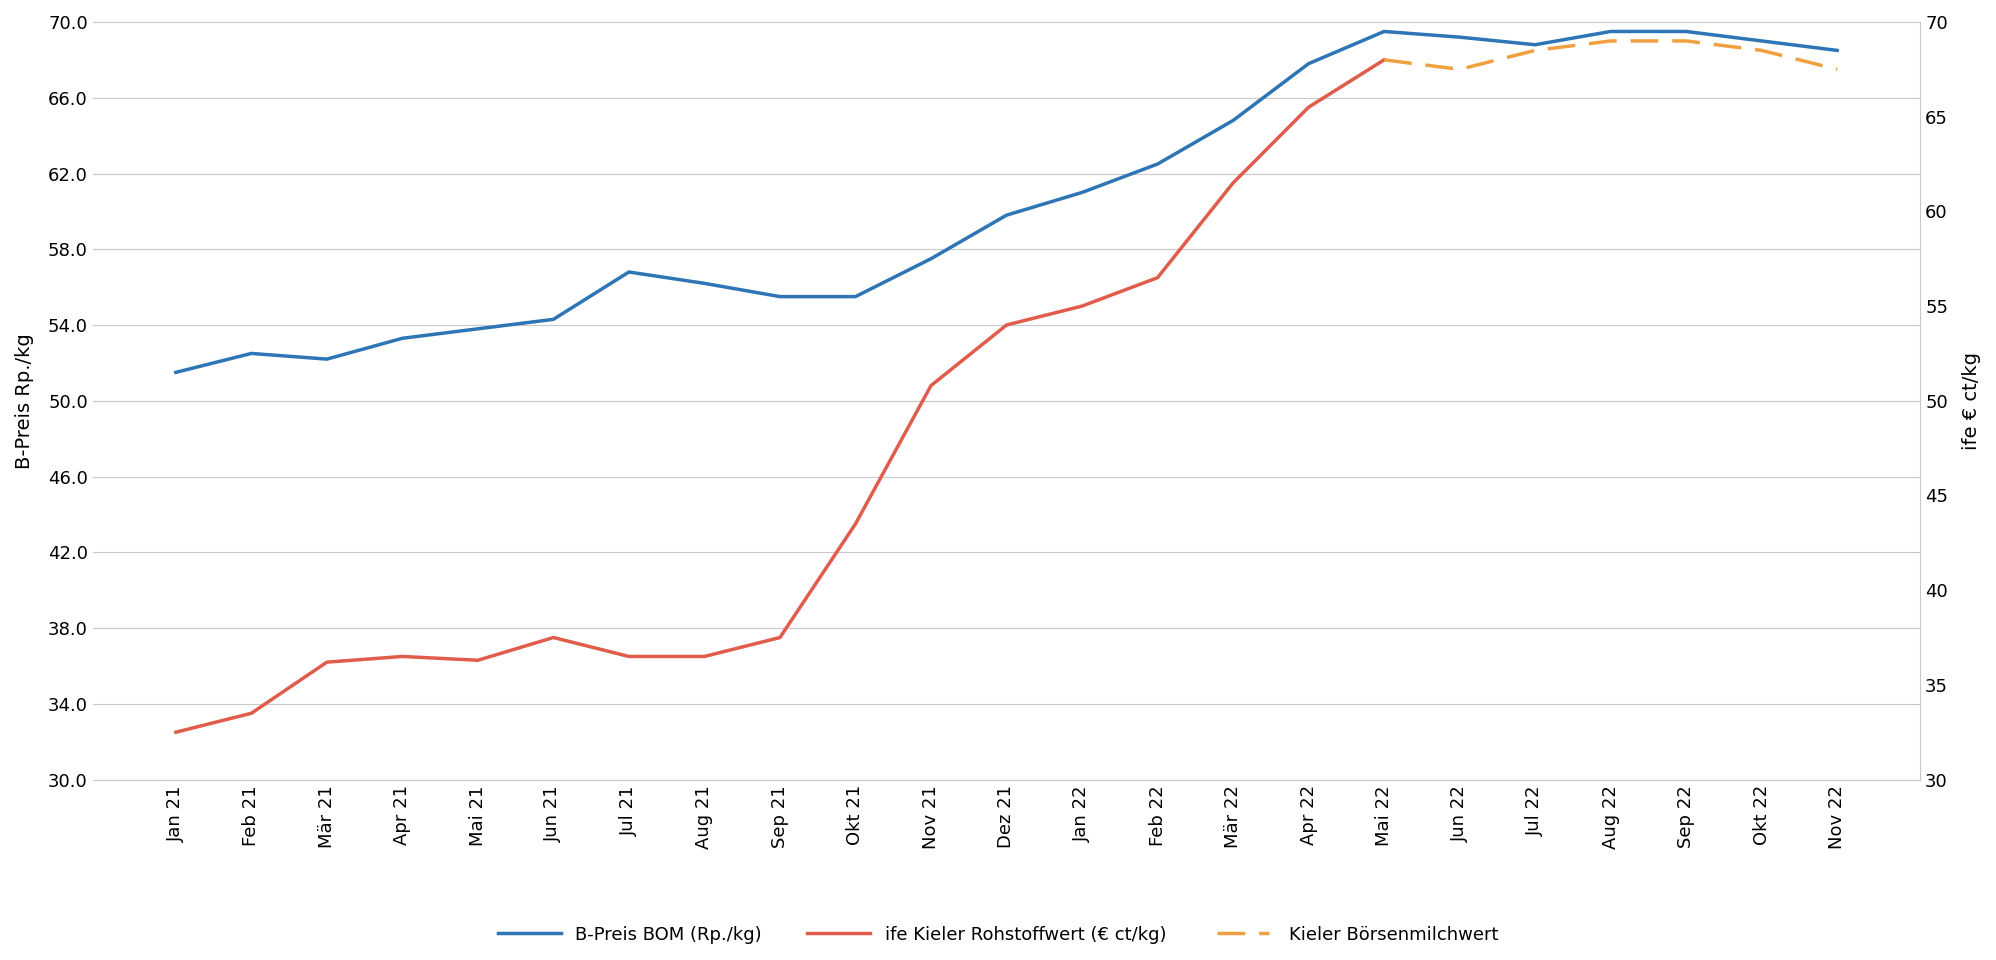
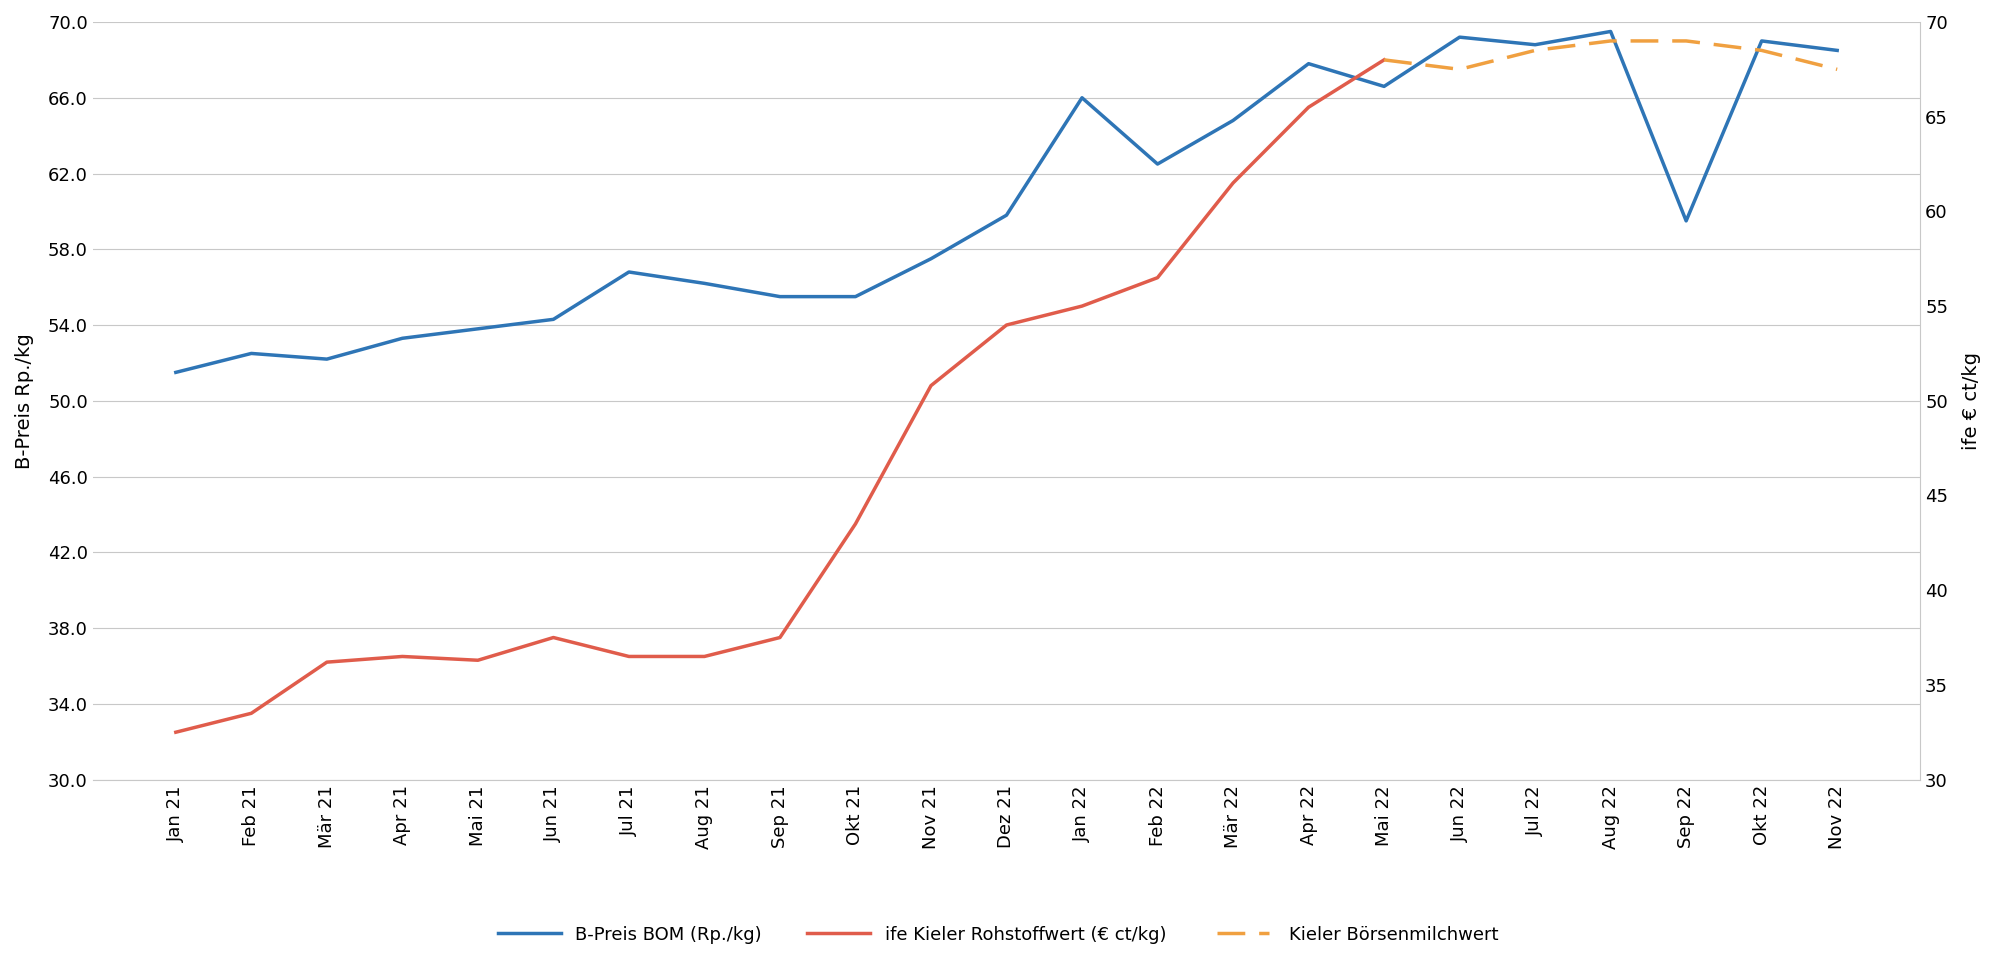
B-Preis BOM (Rp./kg)/Jan 22: 61.0 -> 66.0
B-Preis BOM (Rp./kg)/Mai 22: 69.5 -> 66.6
B-Preis BOM (Rp./kg)/Sep 22: 69.5 -> 59.5
